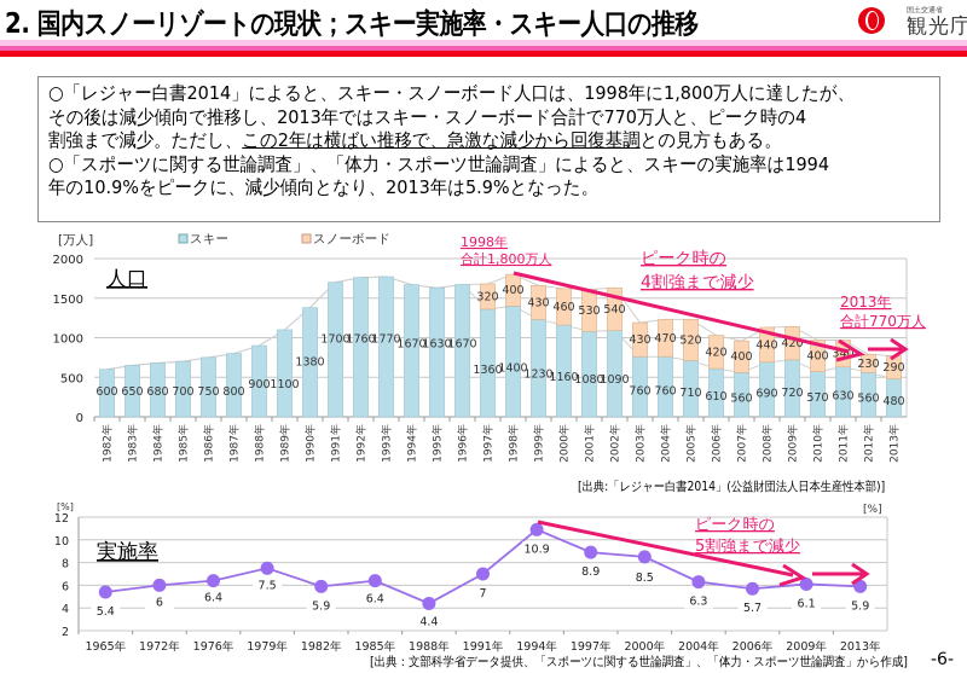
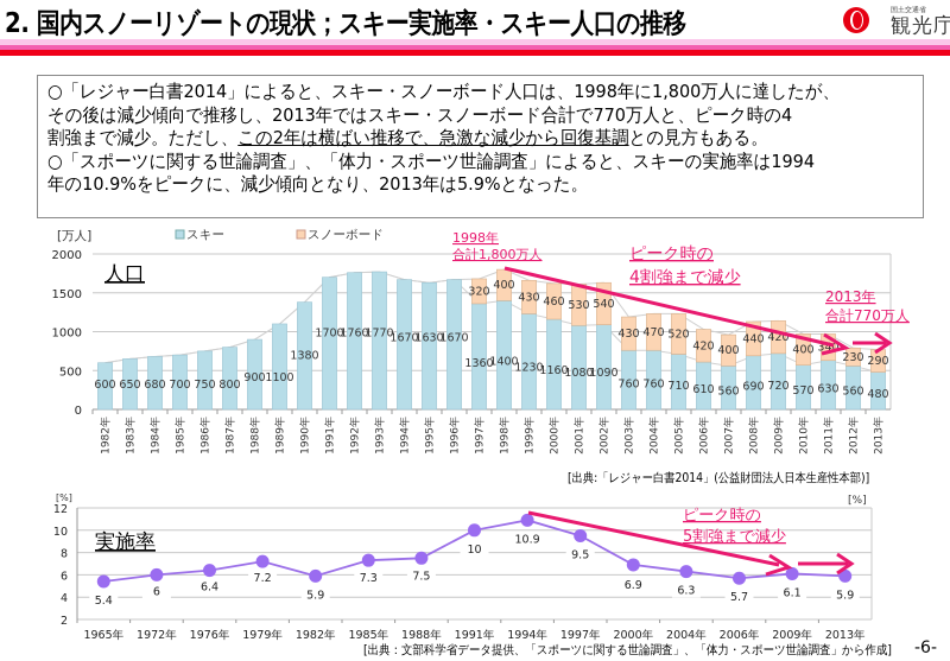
実施率/1979年: 7.5 -> 7.2
実施率/1985年: 6.4 -> 7.3
実施率/1988年: 4.4 -> 7.5
実施率/1991年: 7 -> 10
実施率/1997年: 8.9 -> 9.5
実施率/2000年: 8.5 -> 6.9
